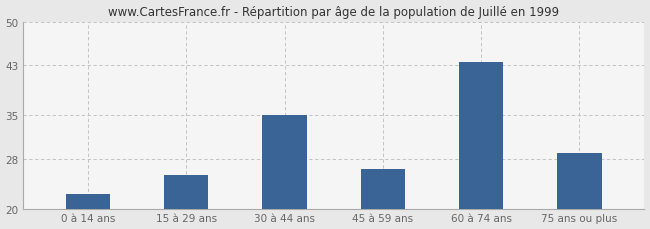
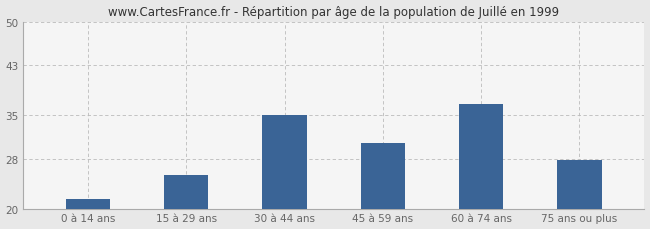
0 à 14 ans: 22.5 -> 21.6
45 à 59 ans: 26.5 -> 30.6
60 à 74 ans: 43.5 -> 36.8
75 ans ou plus: 29.0 -> 27.8
